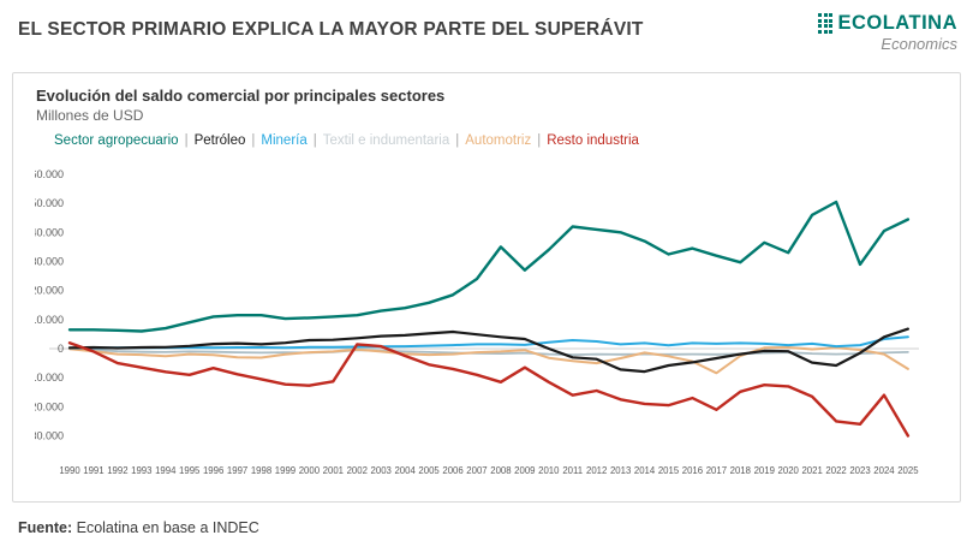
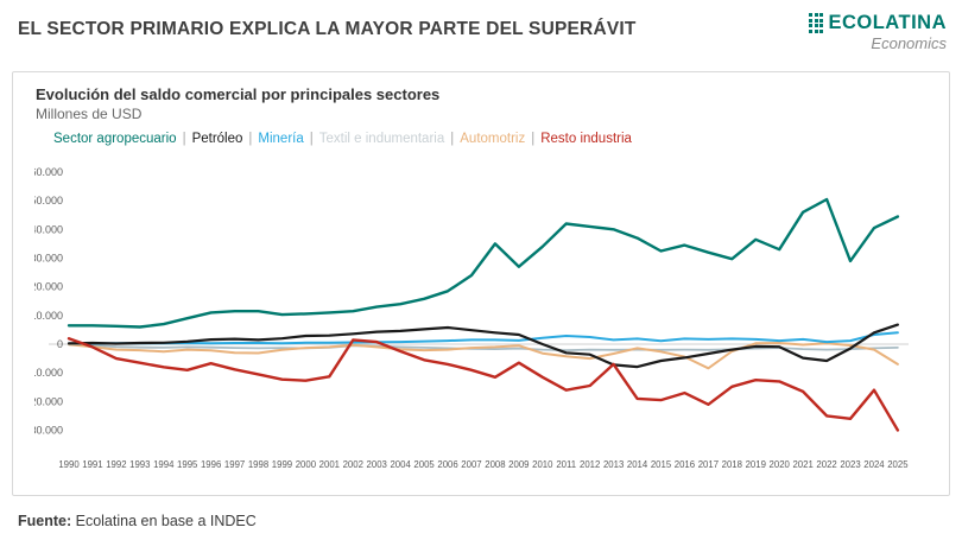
Resto industria/2013: -18000 -> -7000
